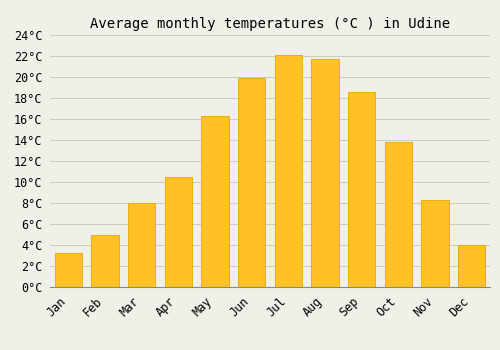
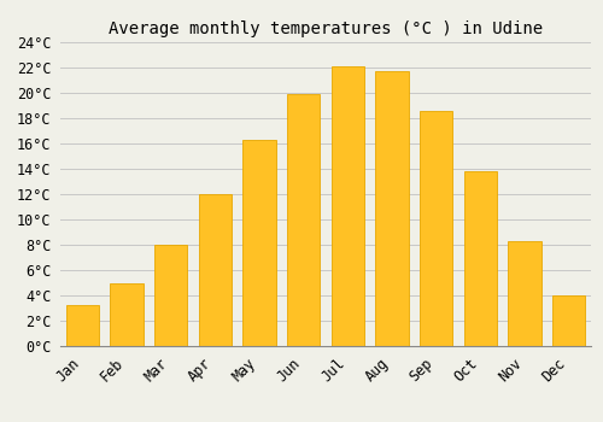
Apr: 10.5°C -> 12.0°C
